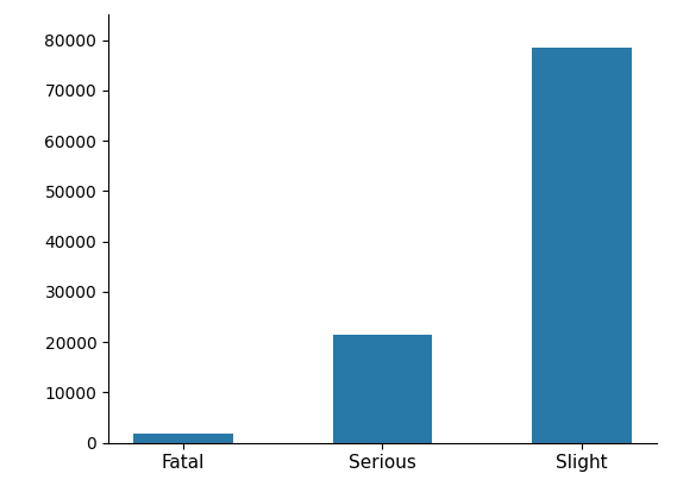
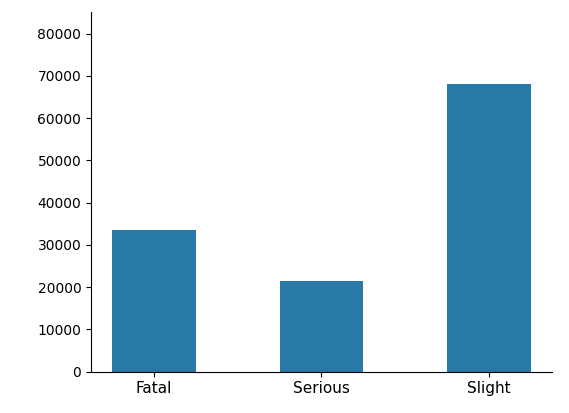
Fatal: 1800 -> 33500
Slight: 78500 -> 68000
